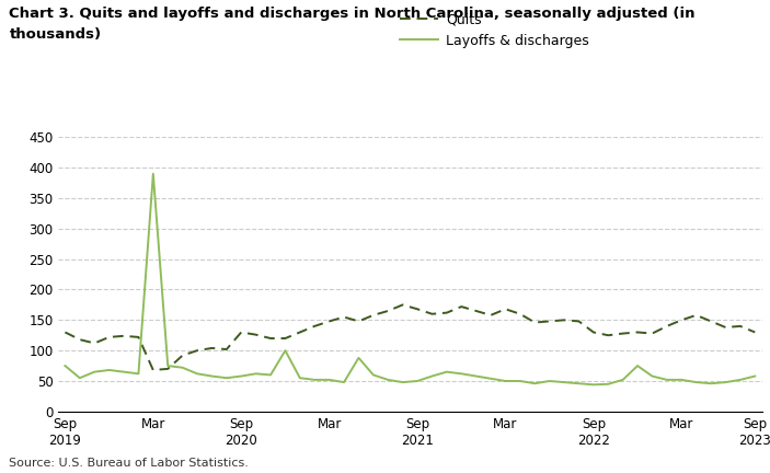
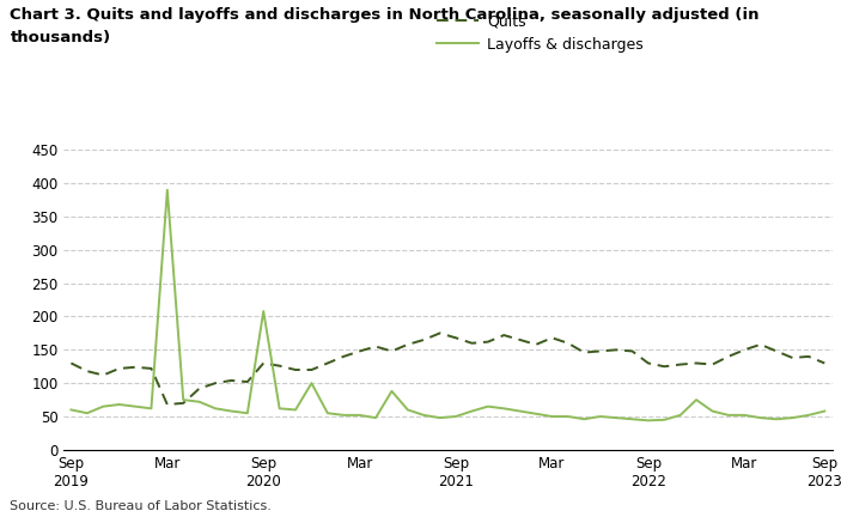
Layoffs & discharges/Sep 2019: 75 -> 60
Layoffs & discharges/Sep 2020: 58 -> 208
